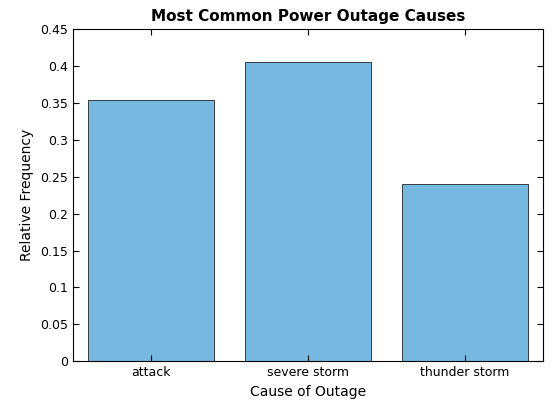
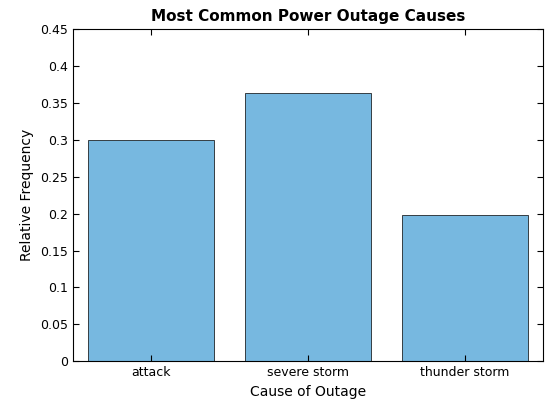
attack: 0.354 -> 0.300
severe storm: 0.406 -> 0.364
thunder storm: 0.240 -> 0.198
